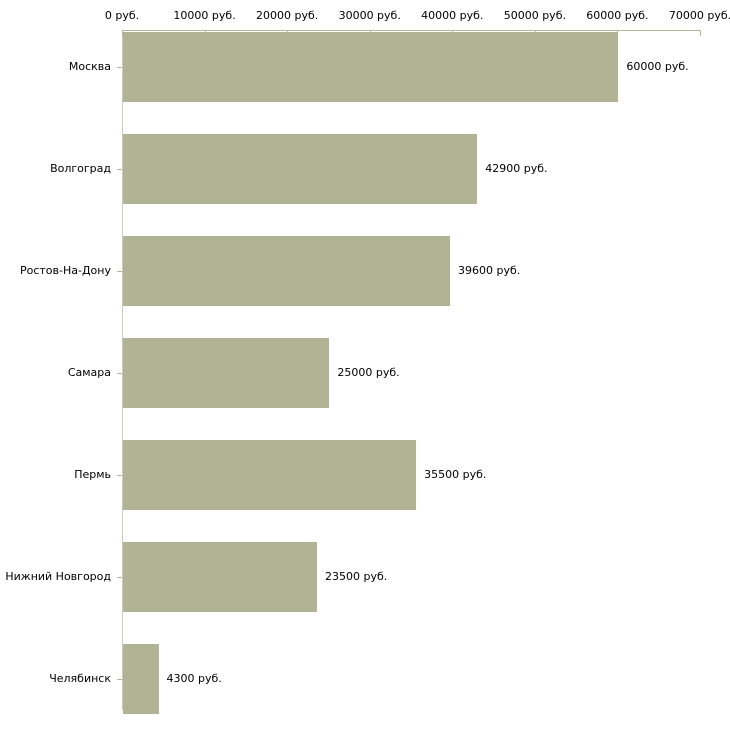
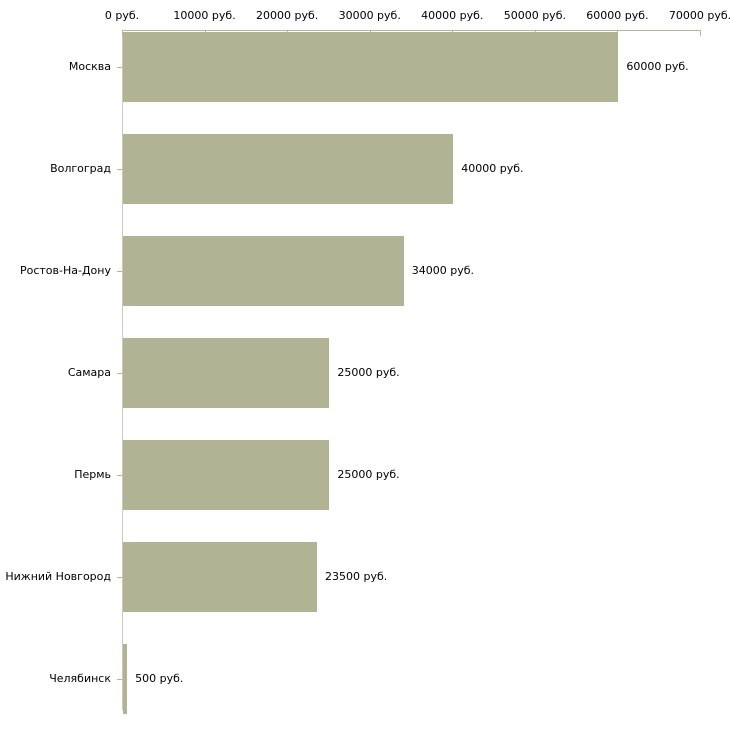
Волгоград: 42900 -> 40000
Ростов-На-Дону: 39600 -> 34000
Пермь: 35500 -> 25000
Челябинск: 4300 -> 500
